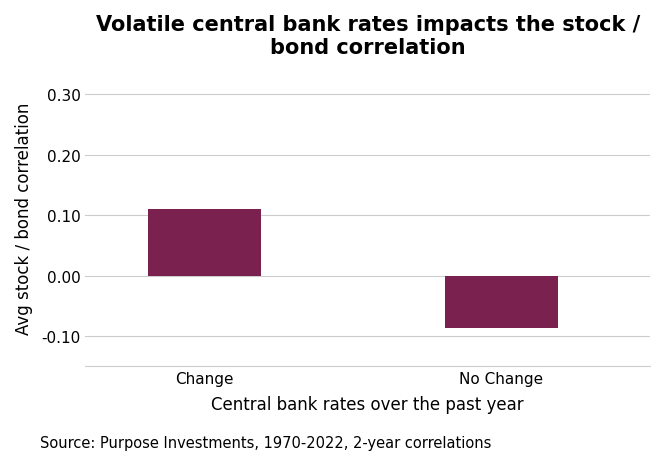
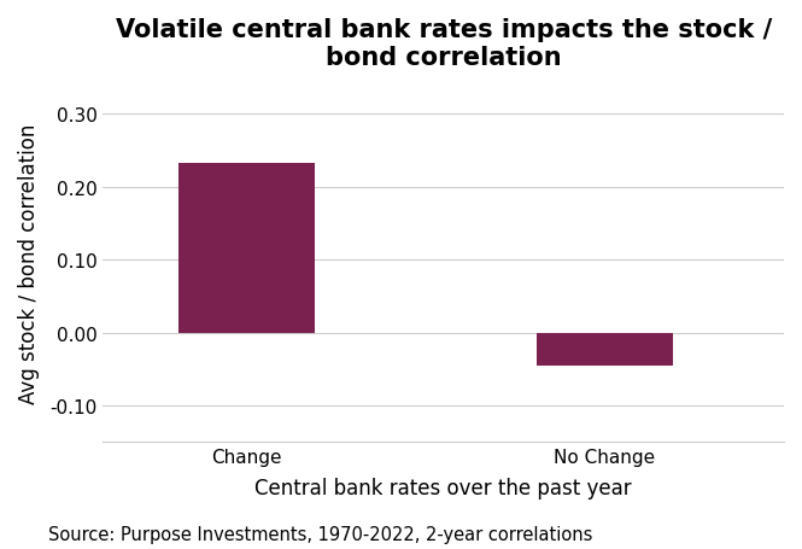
Change: 0.110 -> 0.233
No Change: -0.086 -> -0.045
